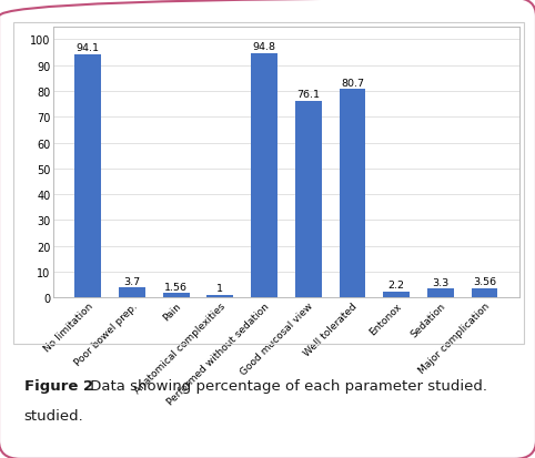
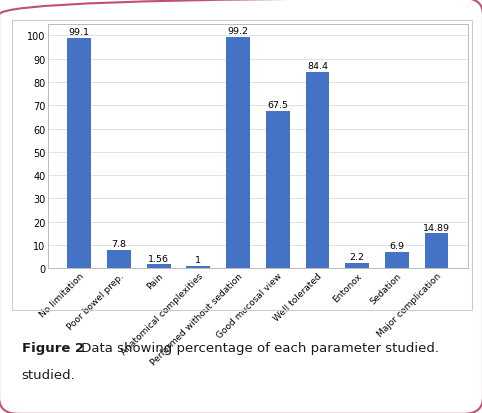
No limitation: 94.1 -> 99.1
Poor bowel prep.: 3.7 -> 7.8
Performed without sedation: 94.8 -> 99.2
Good mucosal view: 76.1 -> 67.5
Well tolerated: 80.7 -> 84.4
Sedation: 3.3 -> 6.9
Major complication: 3.56 -> 14.89
